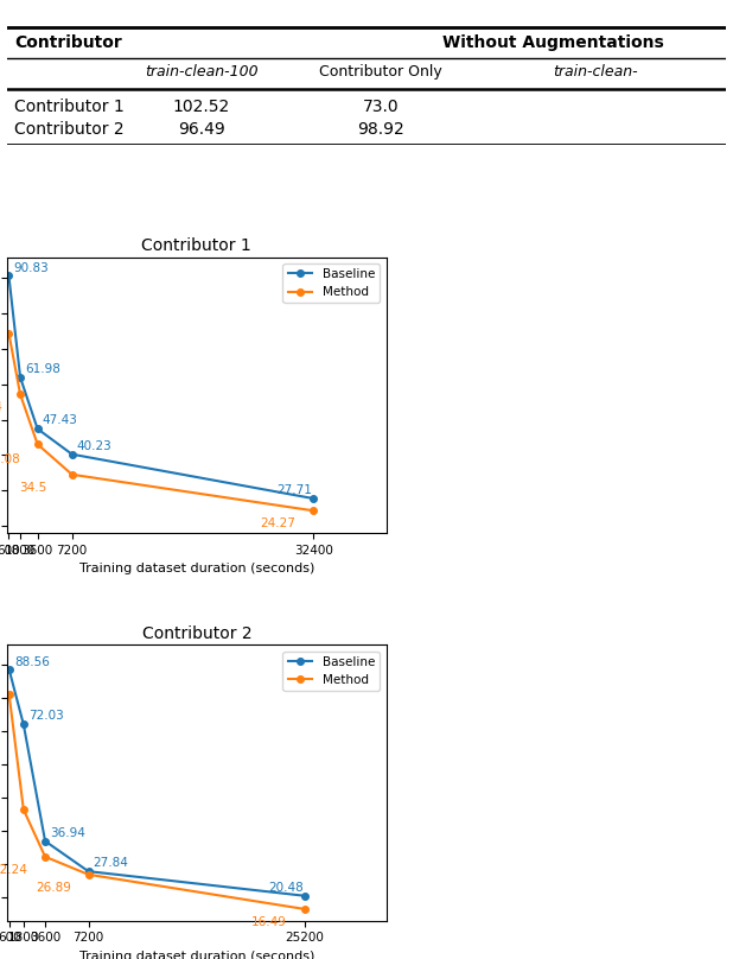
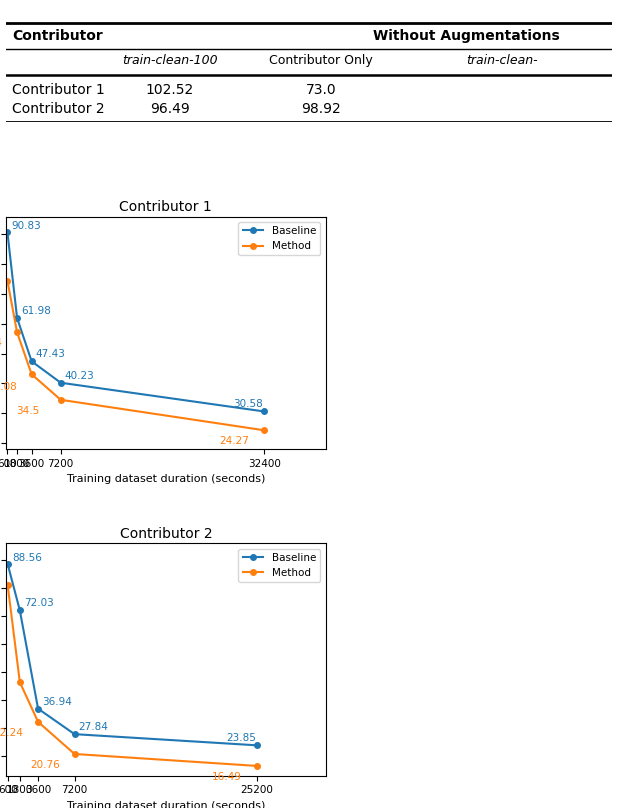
Contributor 1/Baseline/32400: 27.71 -> 30.58
Contributor 2/Method/7200: 26.89 -> 20.76
Contributor 2/Baseline/25200: 20.48 -> 23.85
